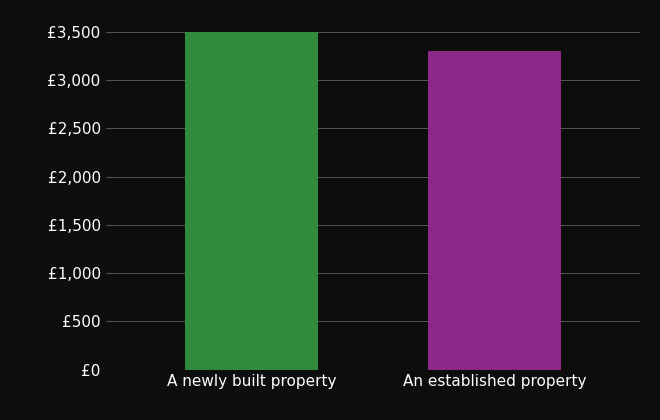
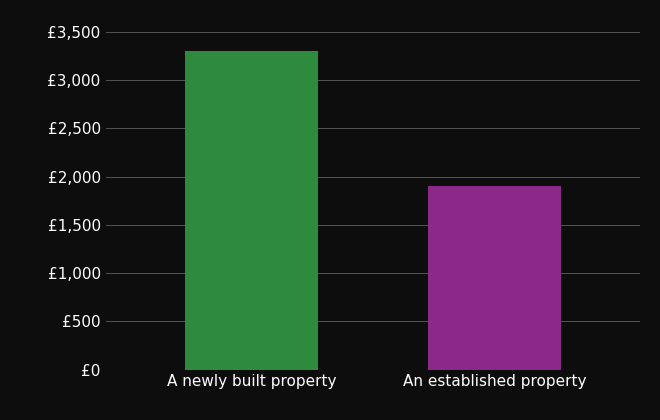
A newly built property: £3,500 -> £3,300
An established property: £3,300 -> £1,900
